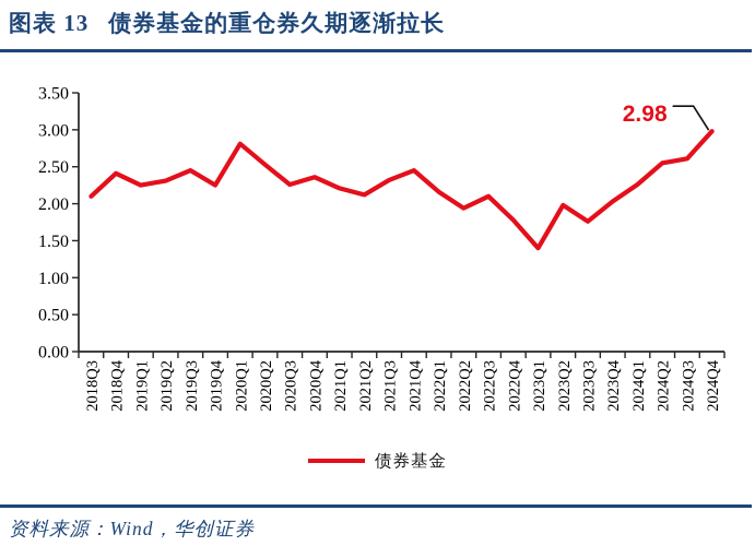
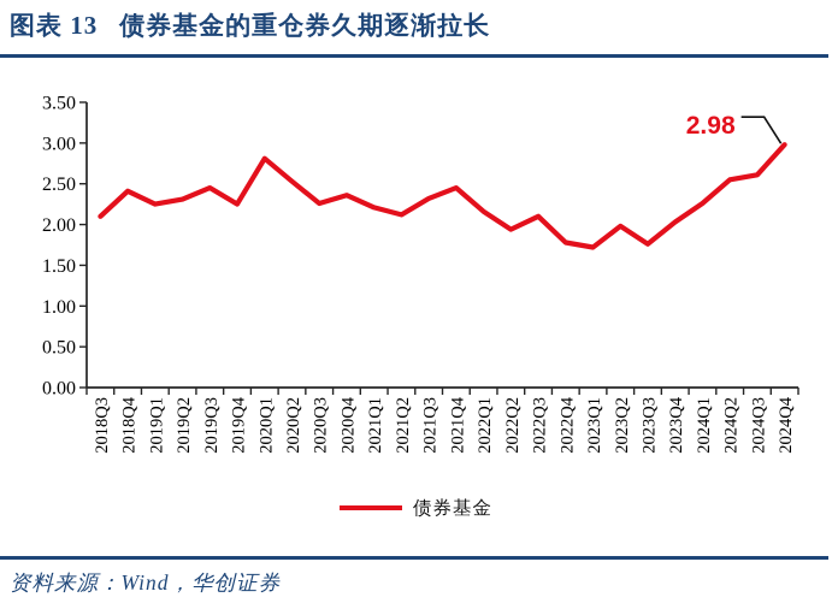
2023Q1: 1.4 -> 1.7
